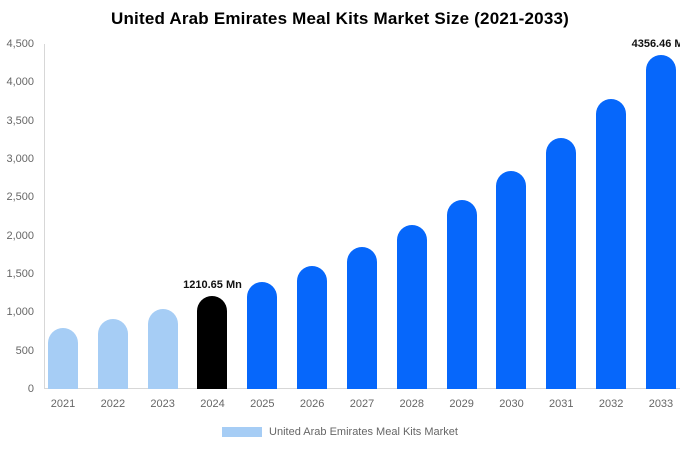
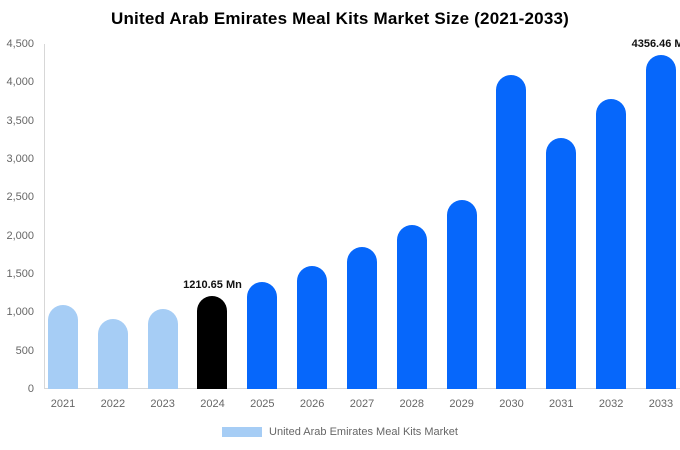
2021: 800 -> 1100
2030: 2800 -> 4100
